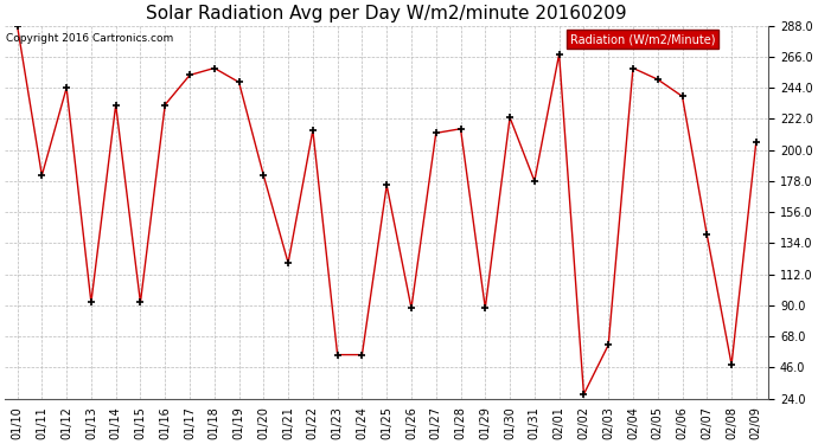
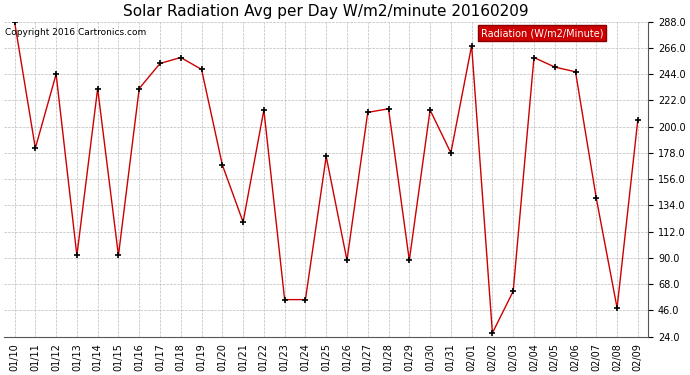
01/20: 182 -> 168
01/30: 223 -> 214
02/06: 238 -> 246
